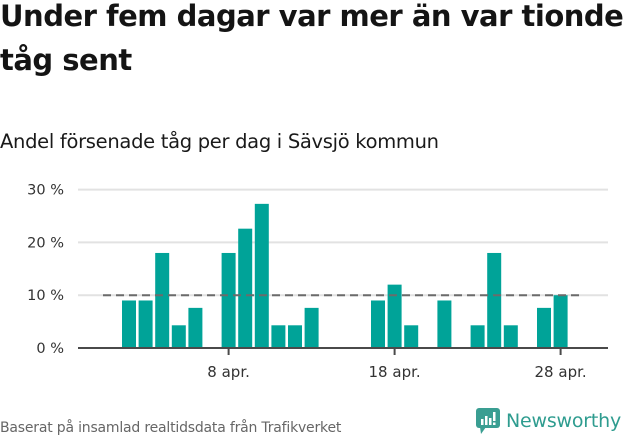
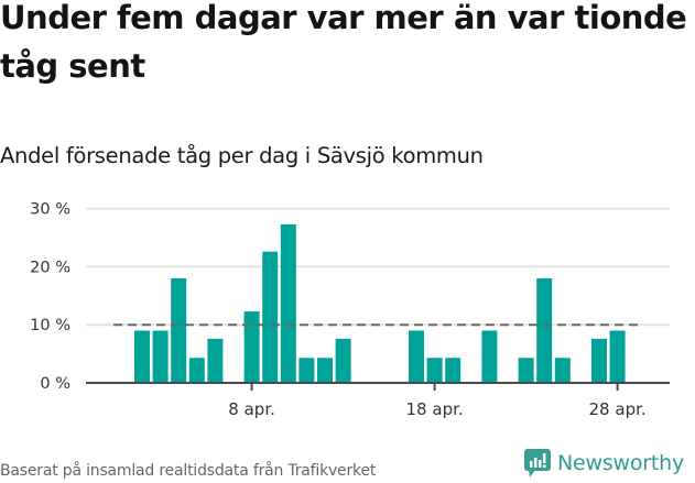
8 apr.: 18% -> 12%
18 apr.: 12% -> 4%
28 apr.: 10% -> 9%
